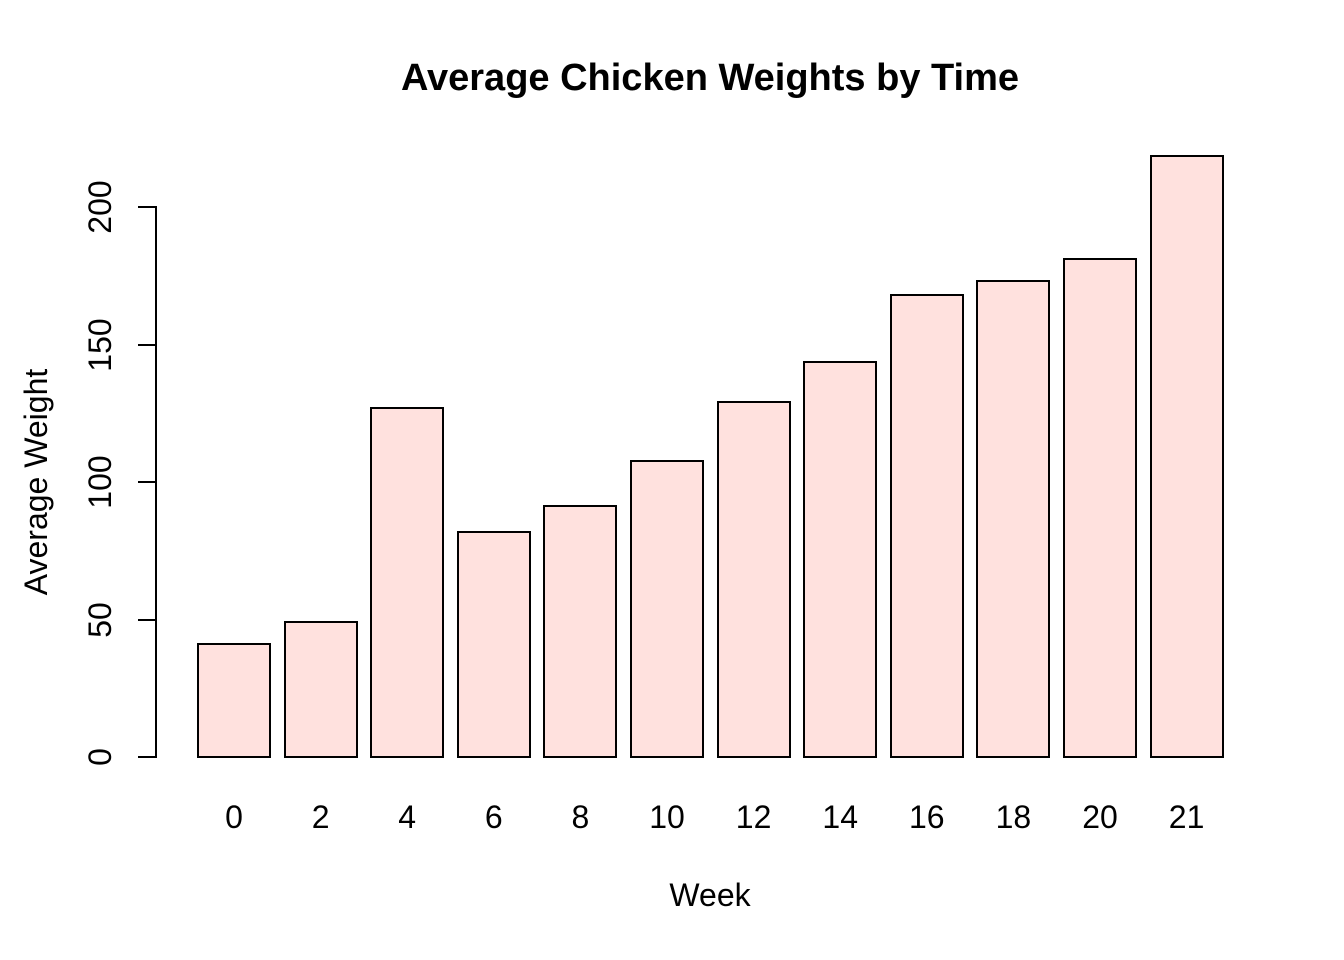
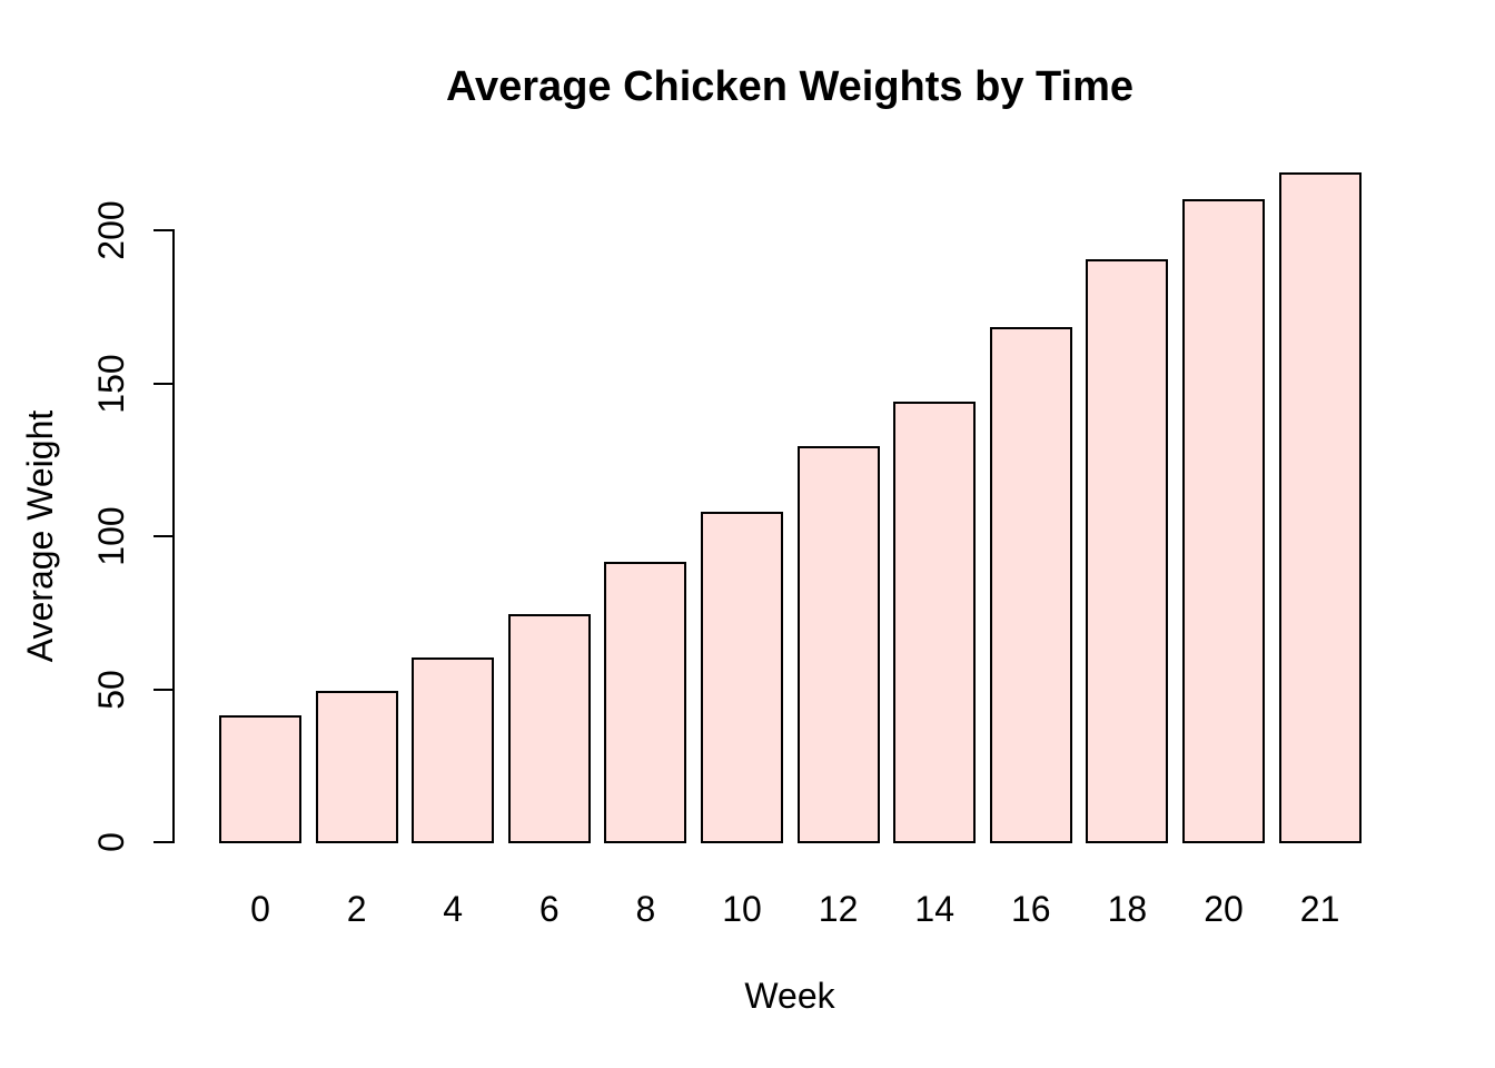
4: 127 -> 60
6: 82 -> 74
18: 173 -> 190
20: 181 -> 210
